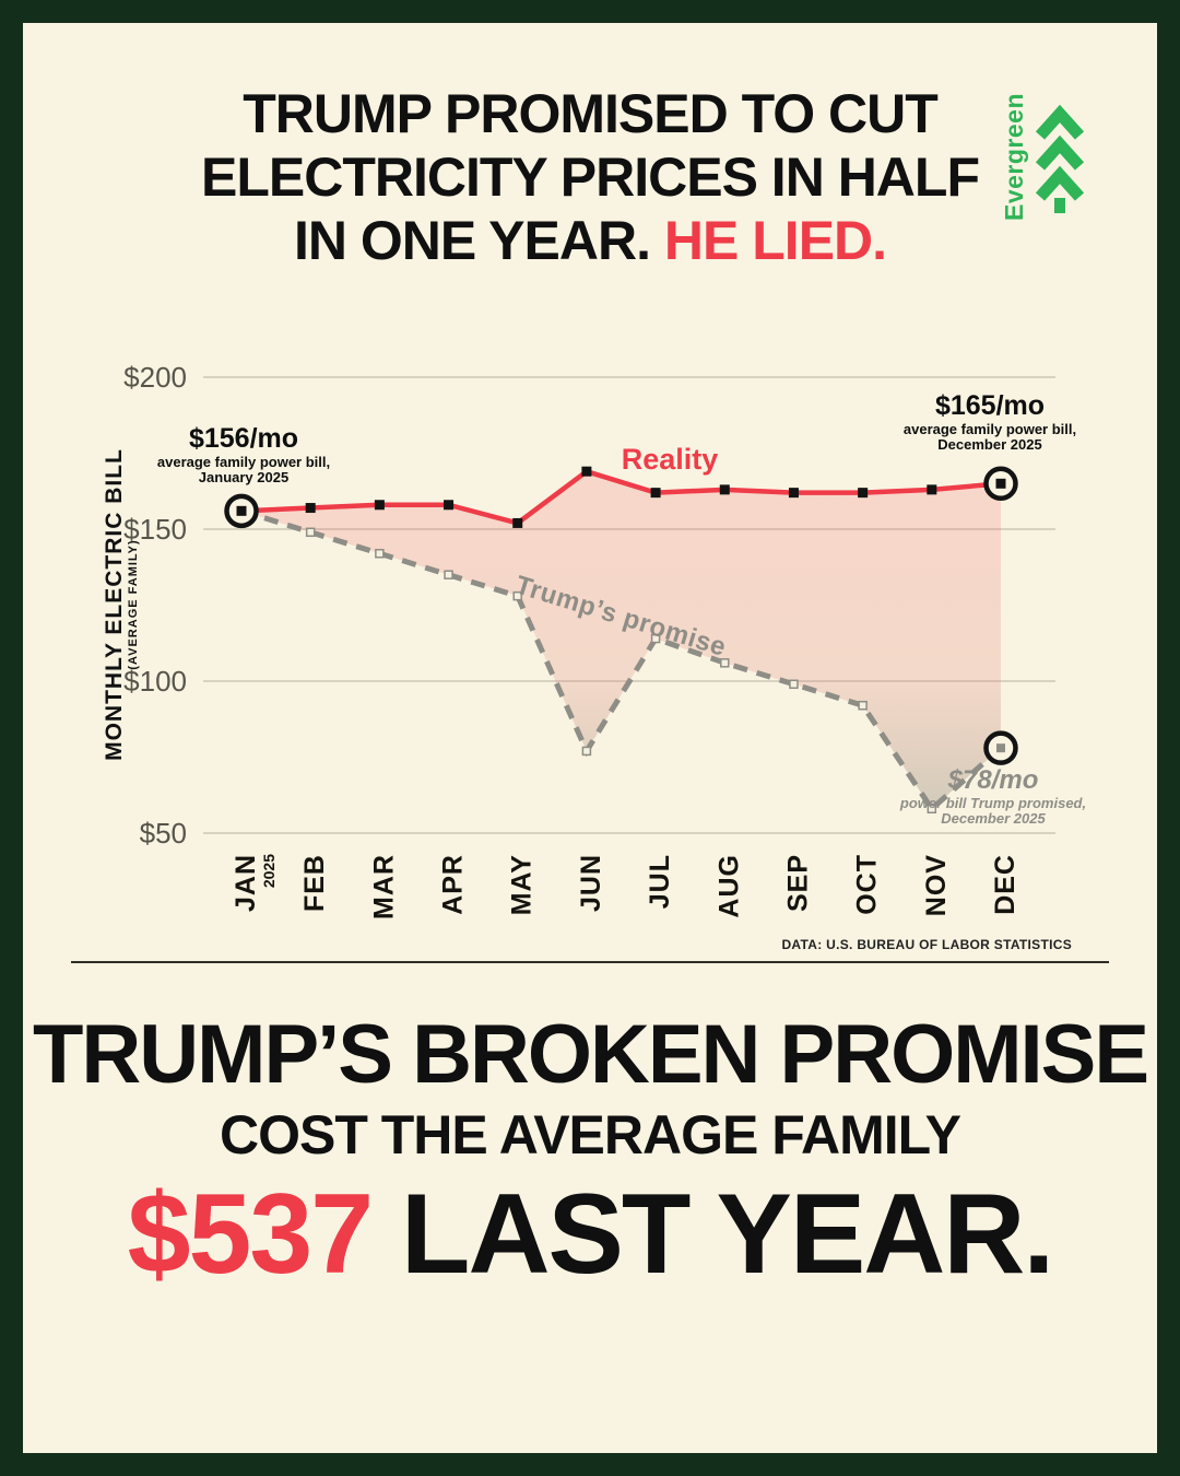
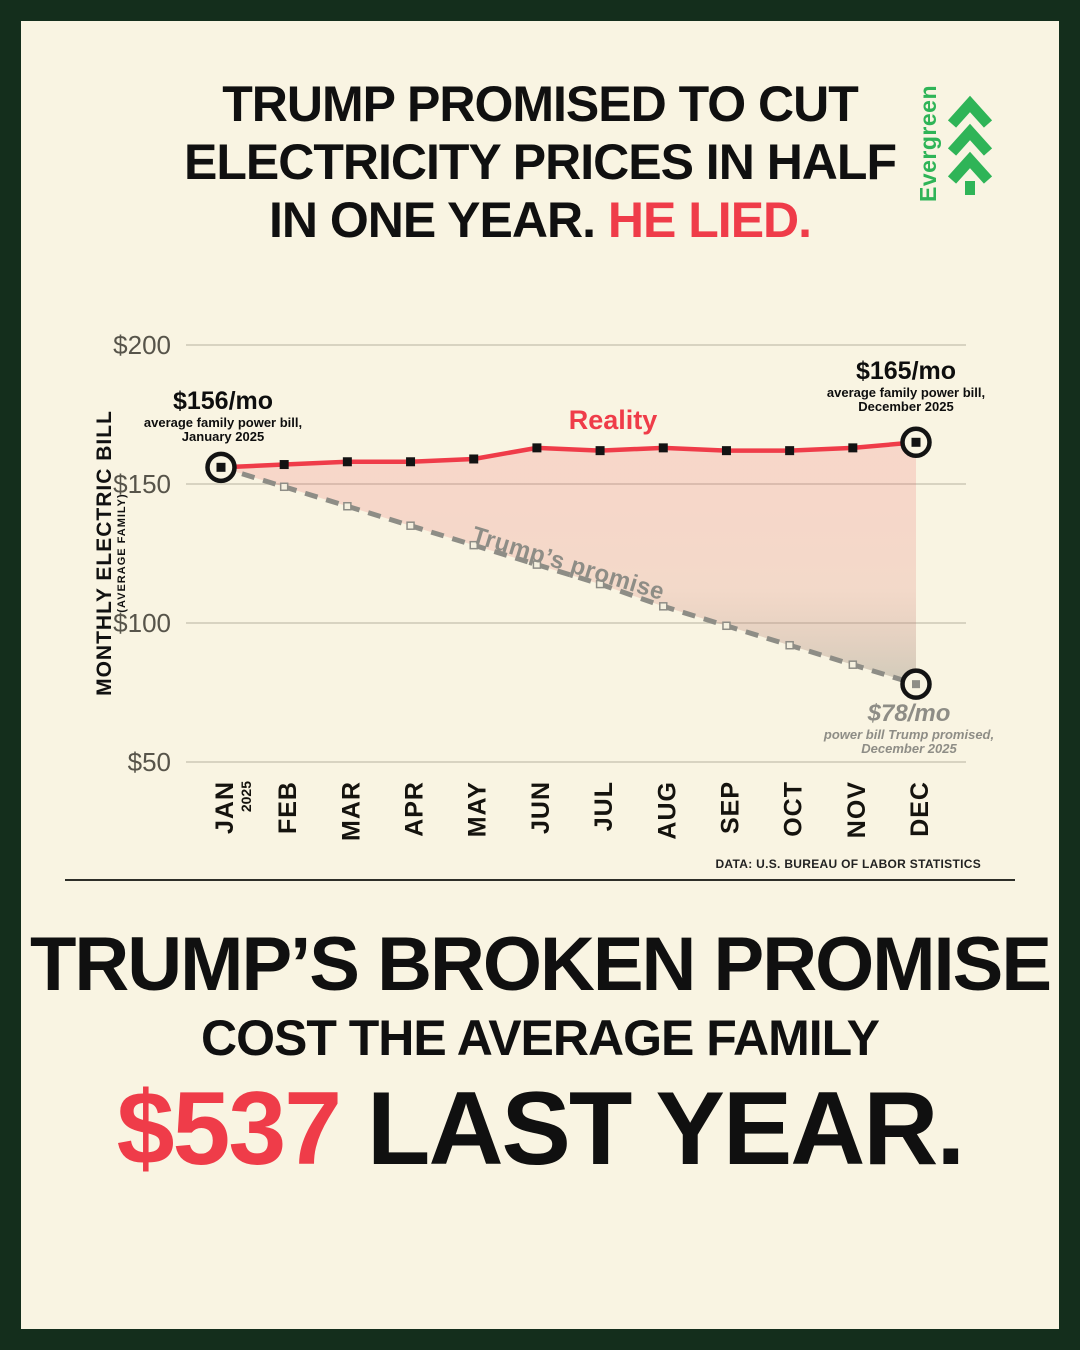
Reality/MAY: $152 -> $159
Reality/JUN: $169 -> $163
Trump’s promise/JUN: $77 -> $121
Trump’s promise/NOV: $58 -> $85
